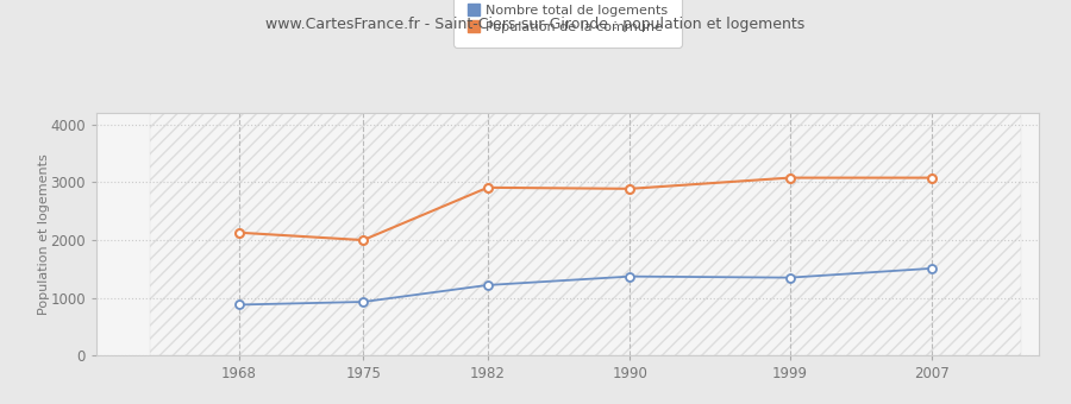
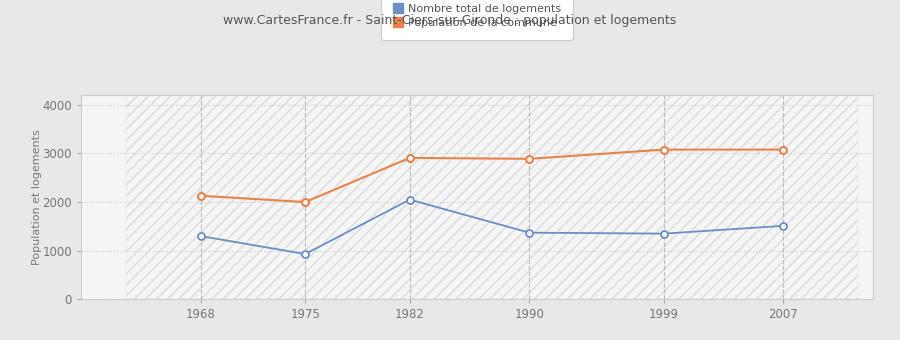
Nombre total de logements/1968: 880 -> 1300
Nombre total de logements/1982: 1220 -> 2050
